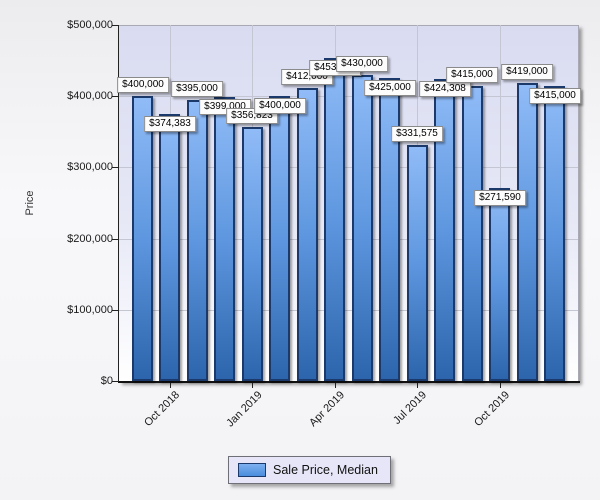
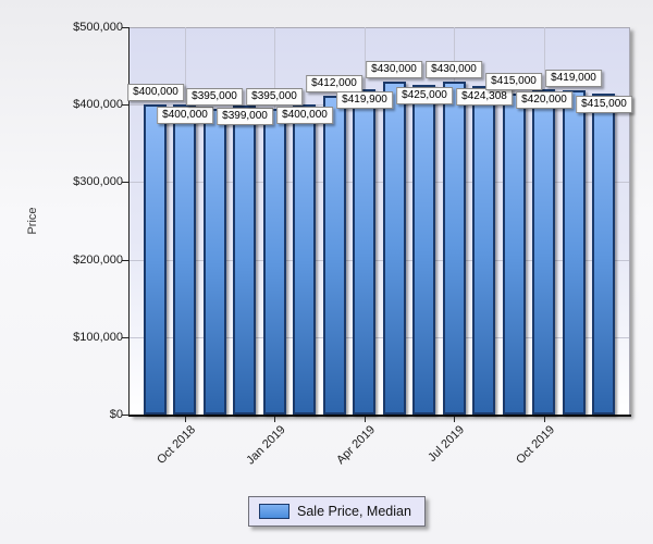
Oct 2018: $374,383 -> $400,000
Jan 2019: $356,823 -> $395,000
Apr 2019: $453,635 -> $419,900
Jul 2019: $331,575 -> $430,000
Oct 2019: $271,590 -> $420,000
